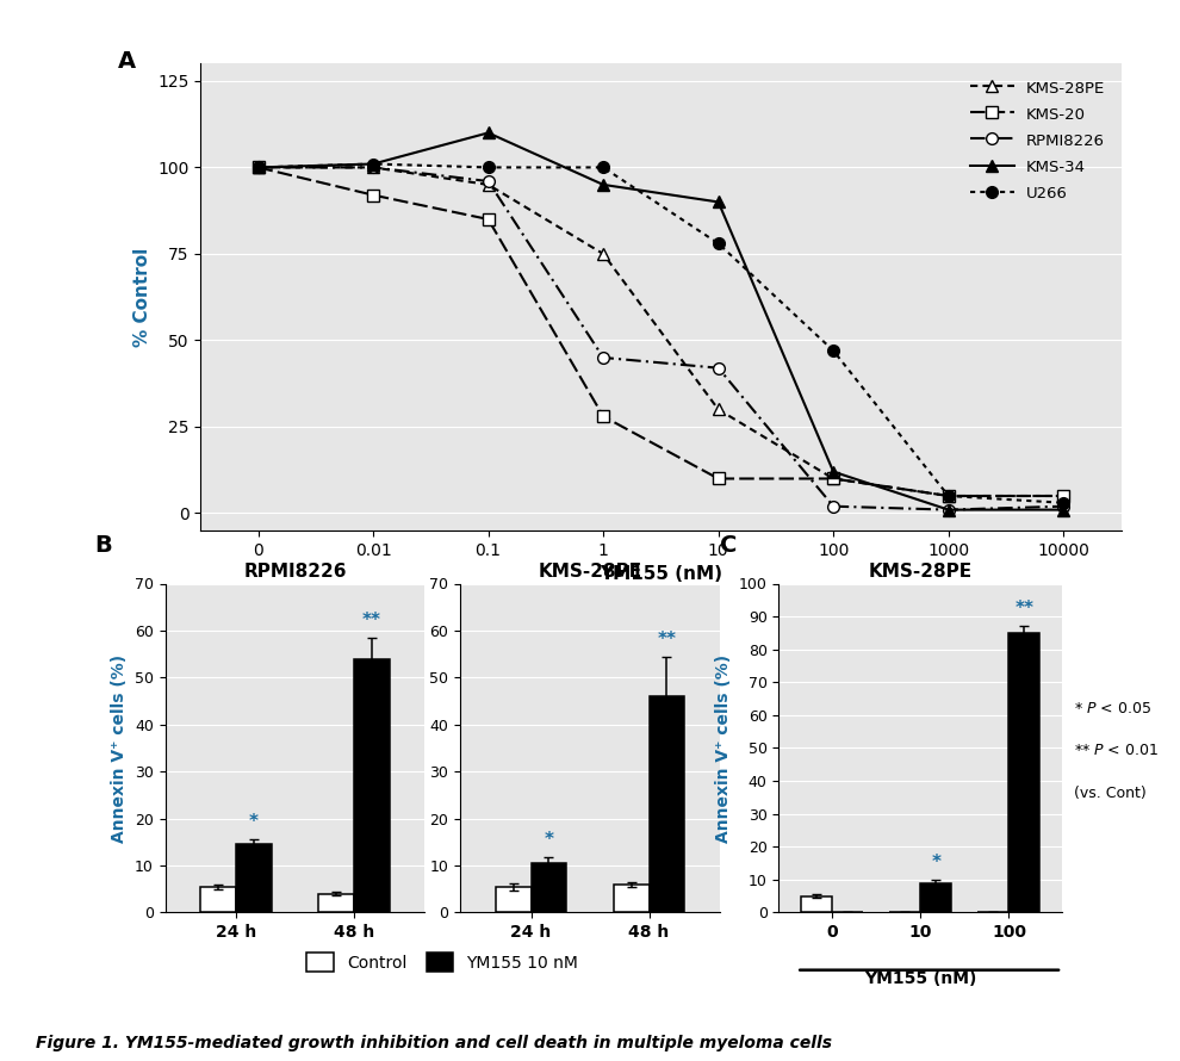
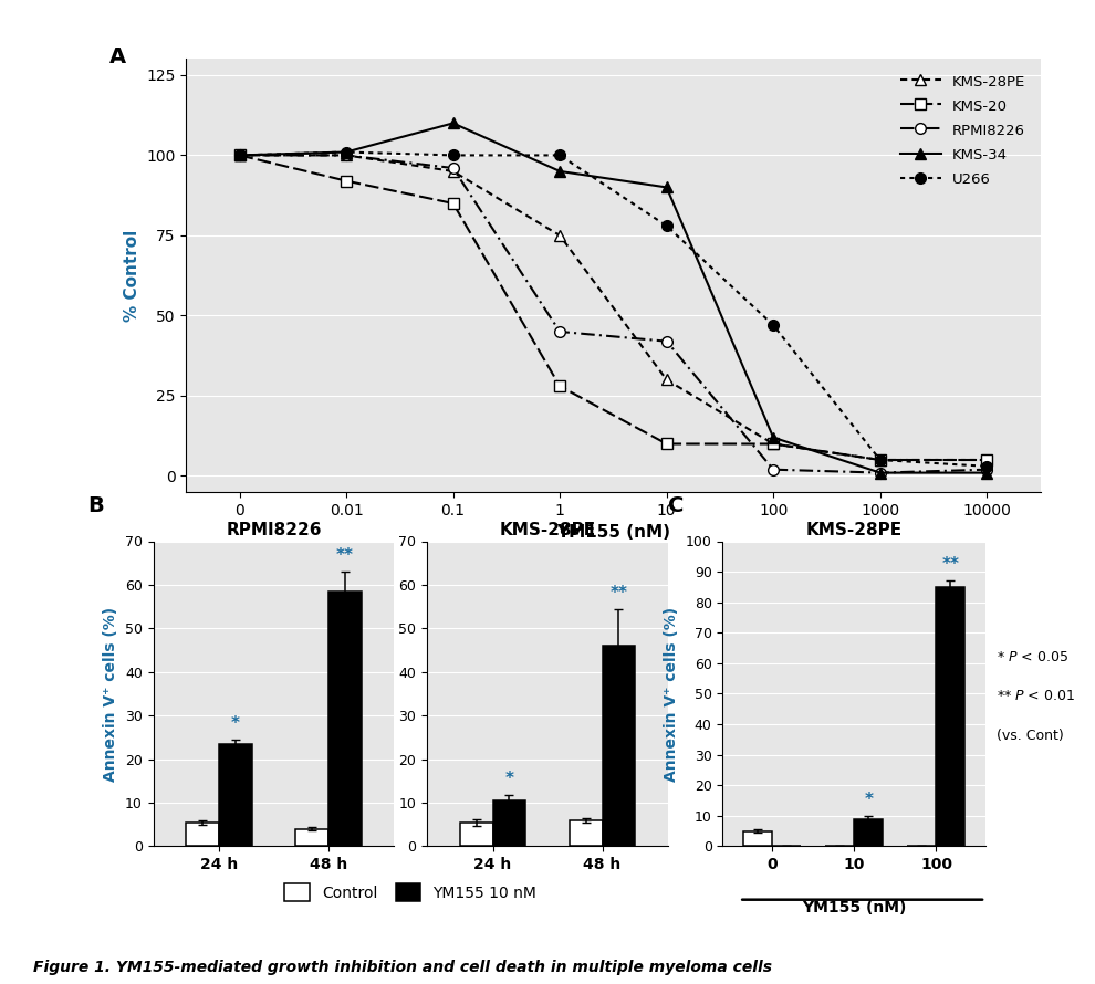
RPMI8226/YM155 10 nM/24 h: 14.5 -> 23.5
RPMI8226/YM155 10 nM/48 h: 54.0 -> 58.5
